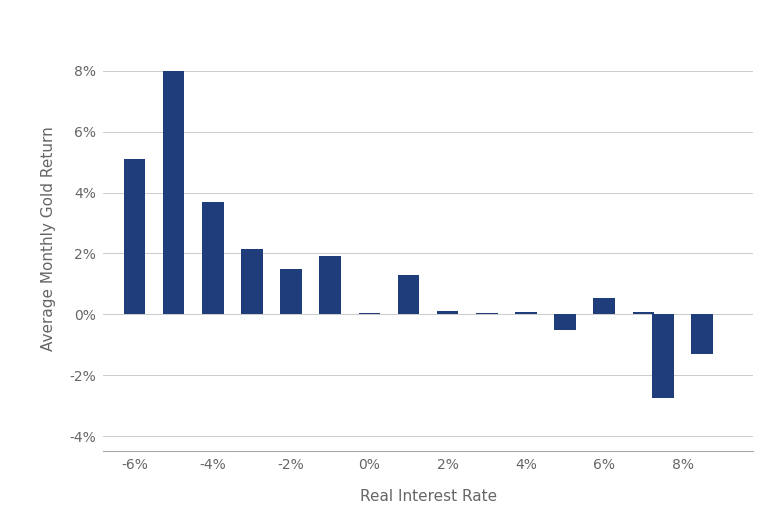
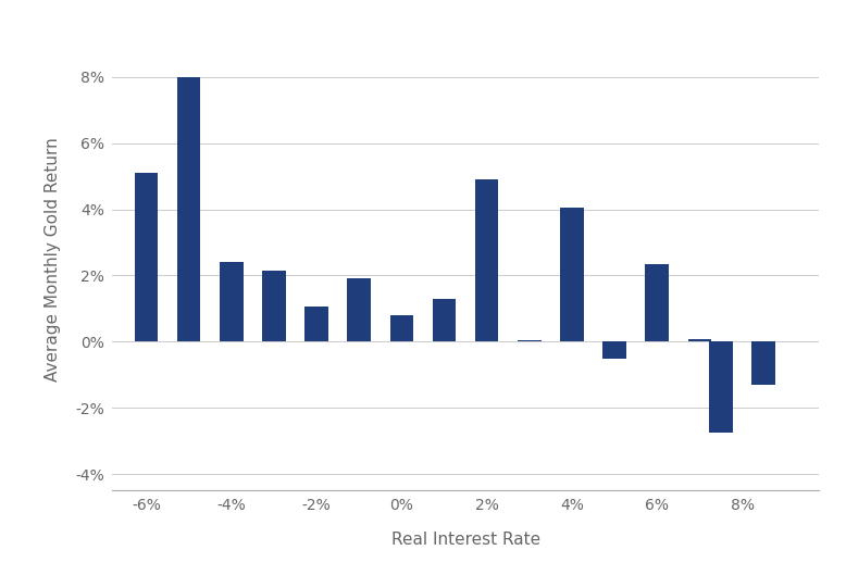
-4%: 3.70% -> 2.40%
-2%: 1.50% -> 1.05%
0%: 0.05% -> 0.80%
2%: 0.12% -> 4.90%
4%: 0.08% -> 4.05%
6%: 0.55% -> 2.35%
